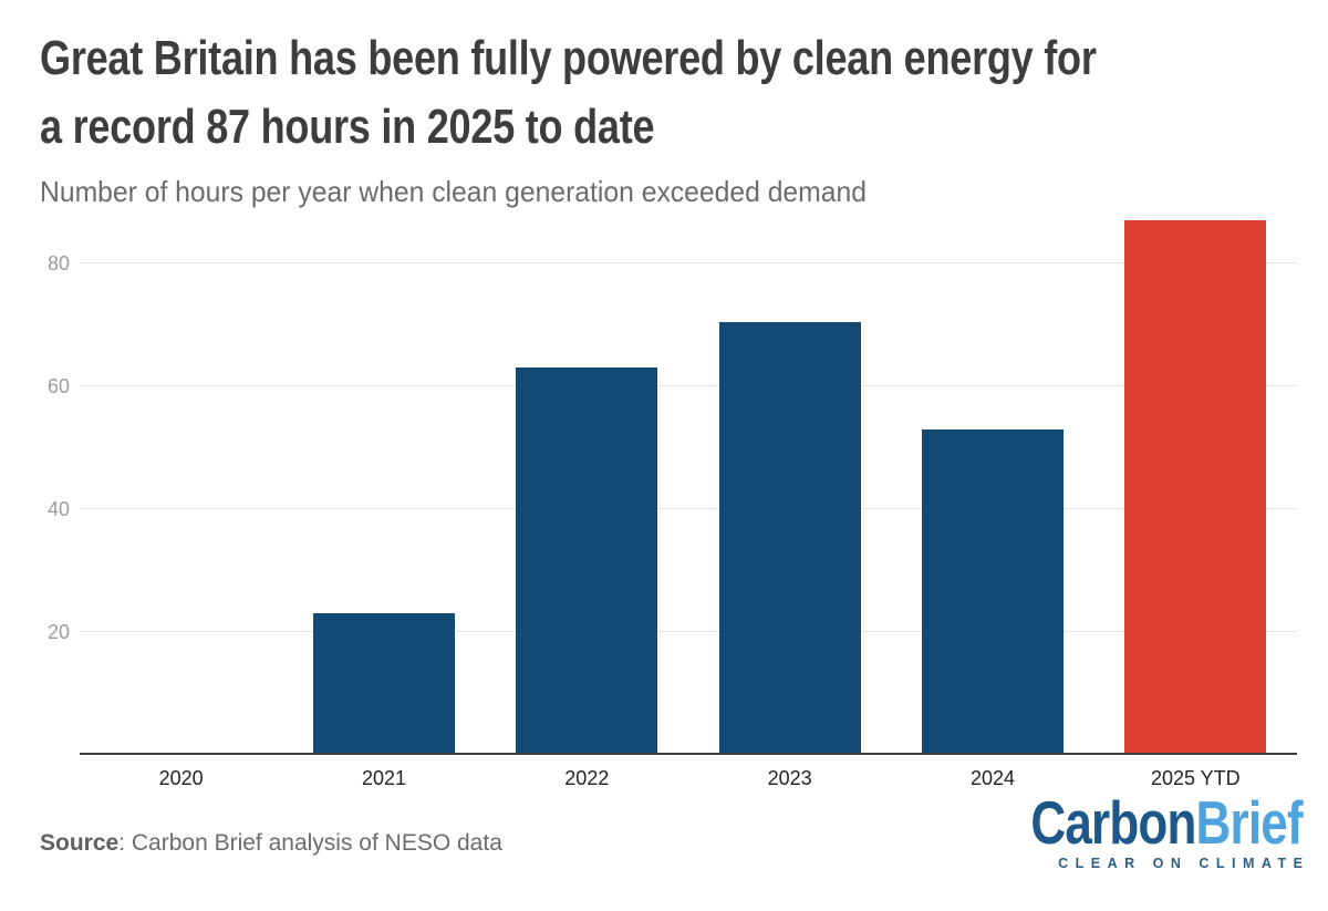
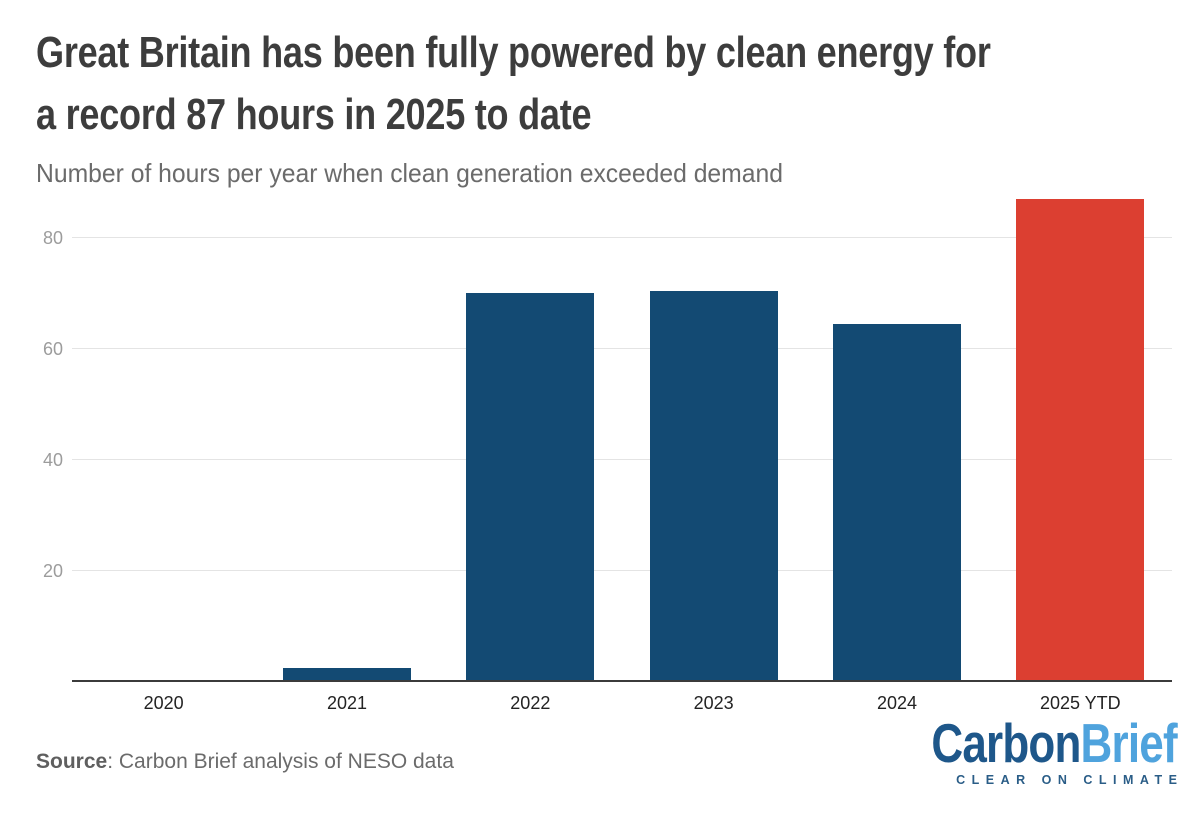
2021: 23 -> 2
2022: 63 -> 70
2024: 53 -> 64
